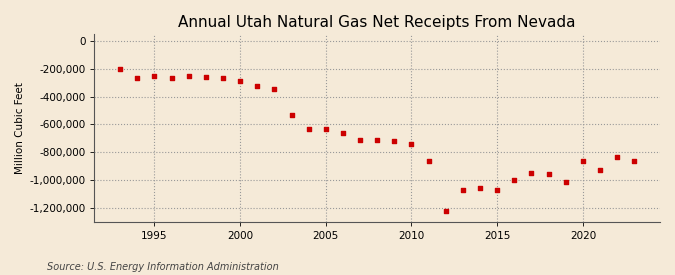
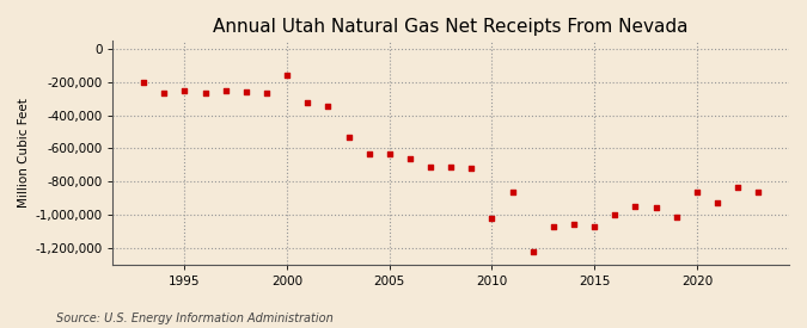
2000: -280,000 -> -160,000
2010: -740,000 -> -1,020,000
